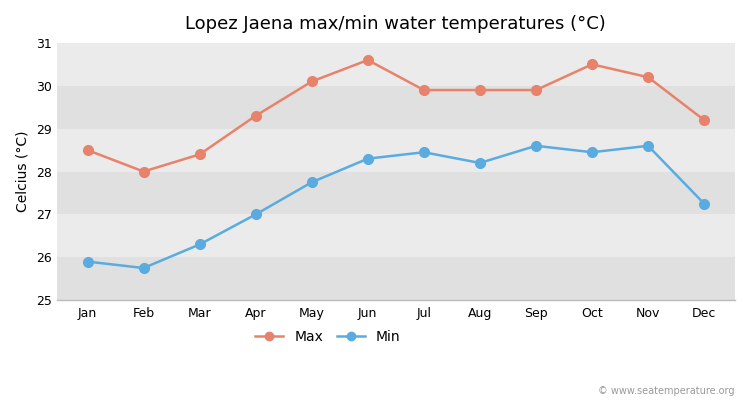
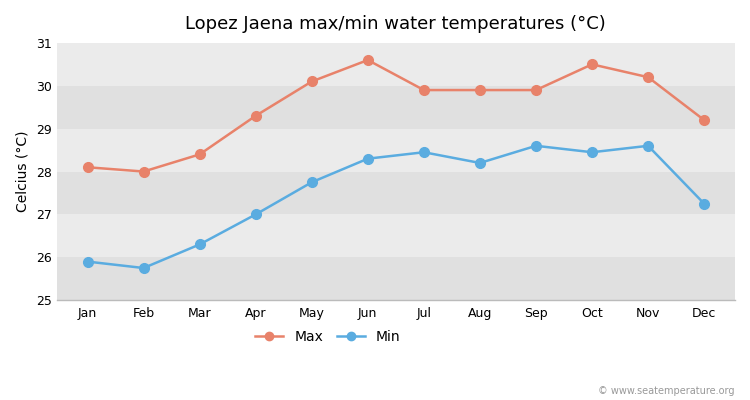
Max/Jan: 28.5 -> 28.1
